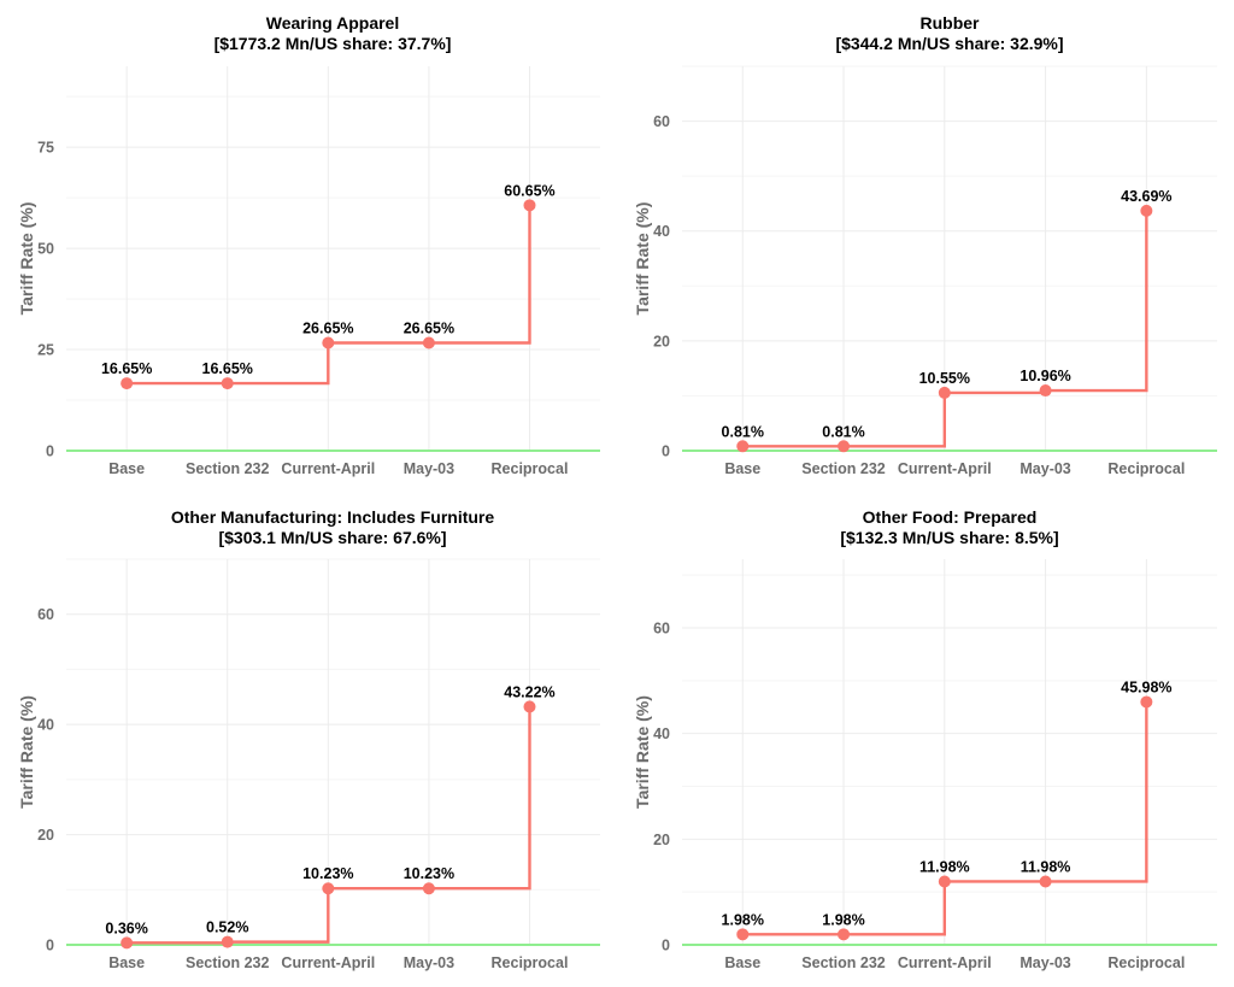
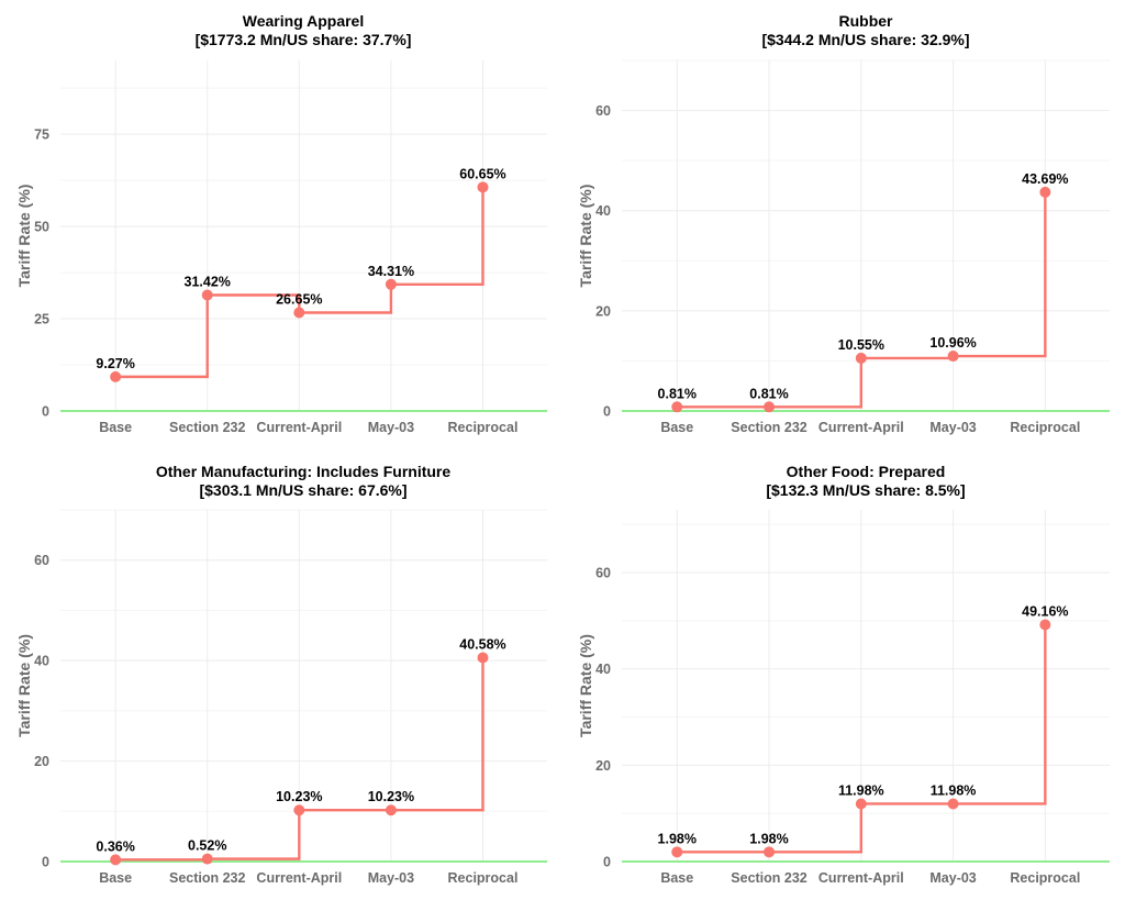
Wearing Apparel/Base: 16.65% -> 9.27%
Wearing Apparel/Section 232: 16.65% -> 31.42%
Wearing Apparel/May-03: 26.65% -> 34.31%
Other Manufacturing: Includes Furniture/Reciprocal: 43.22% -> 40.58%
Other Food: Prepared/Reciprocal: 45.98% -> 49.16%
